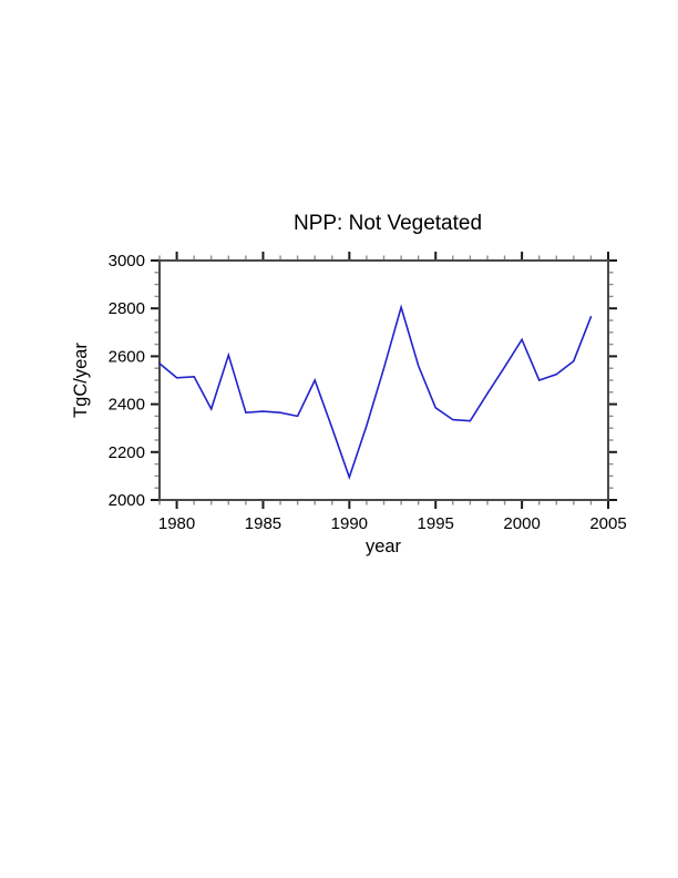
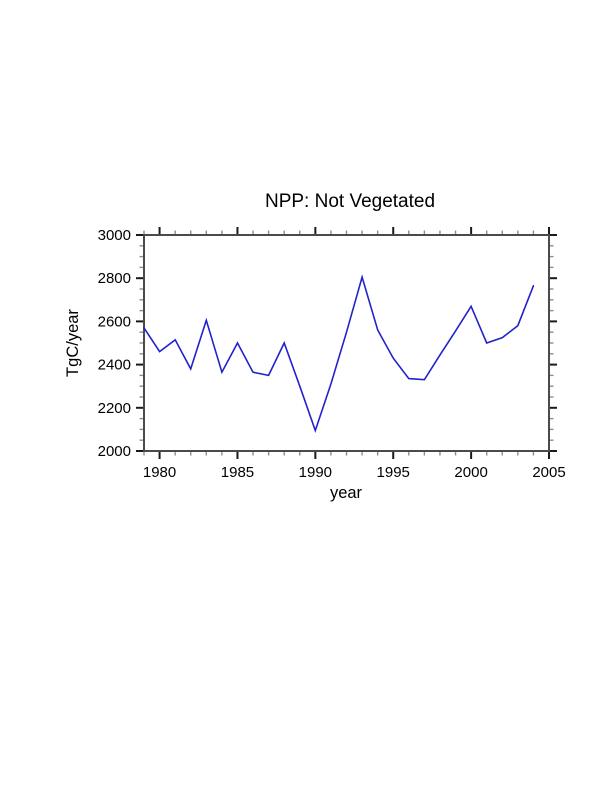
1980: 2510 -> 2460
1985: 2370 -> 2500
1995: 2380 -> 2430
